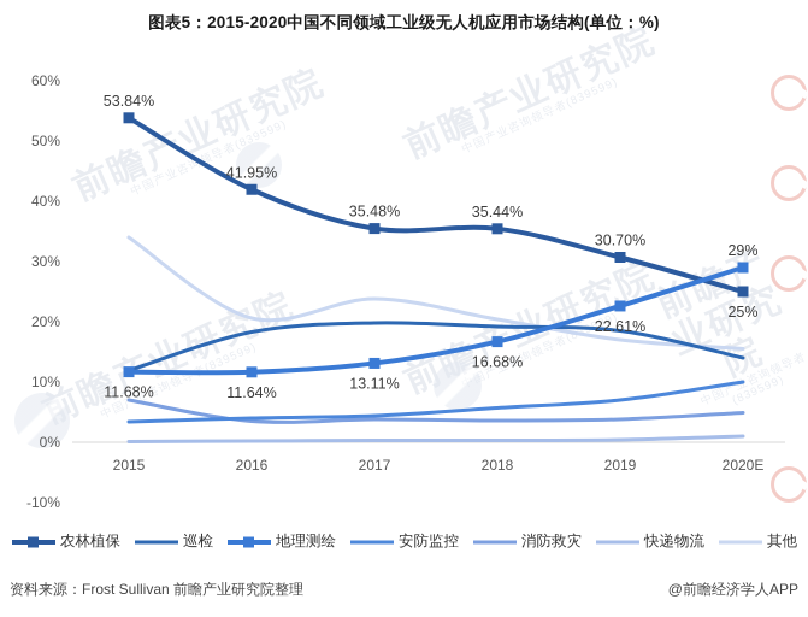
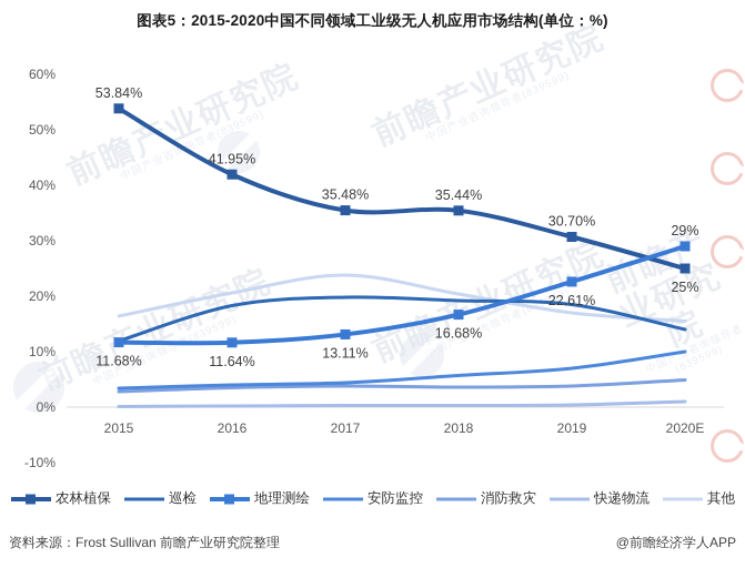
消防救灾/2015: 7% -> 3%
其他/2015: 34% -> 16%
